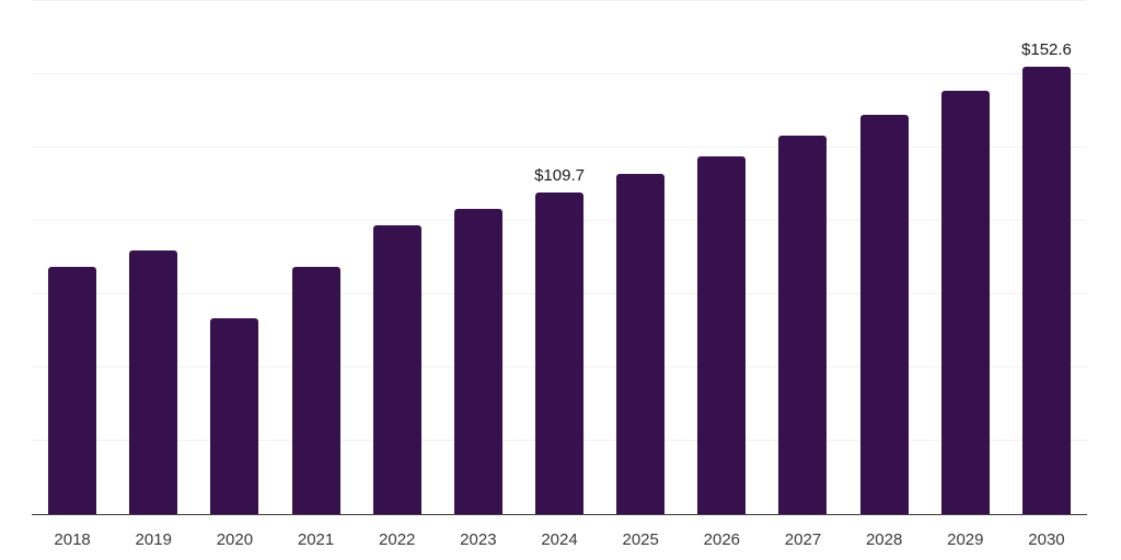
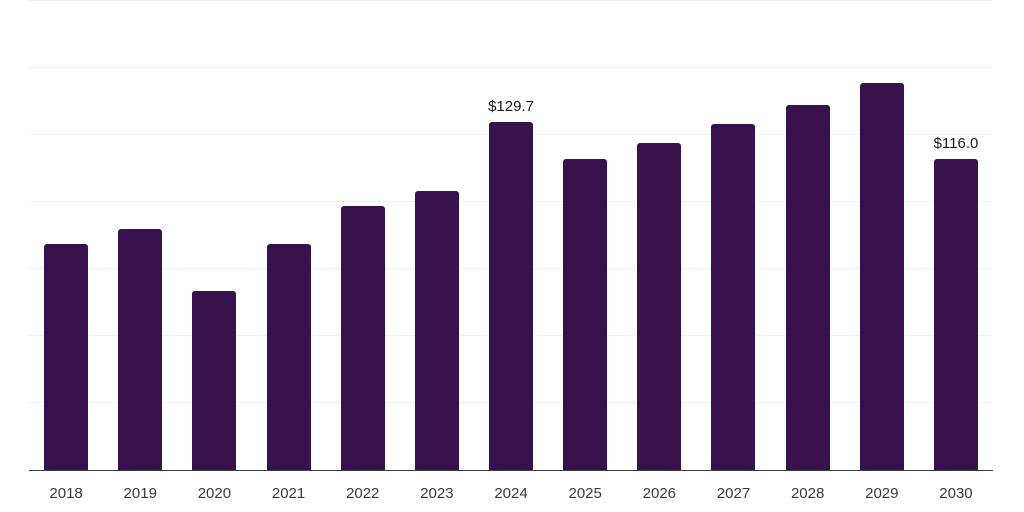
2024: $109.7 -> $129.7
2030: $152.6 -> $116.0
